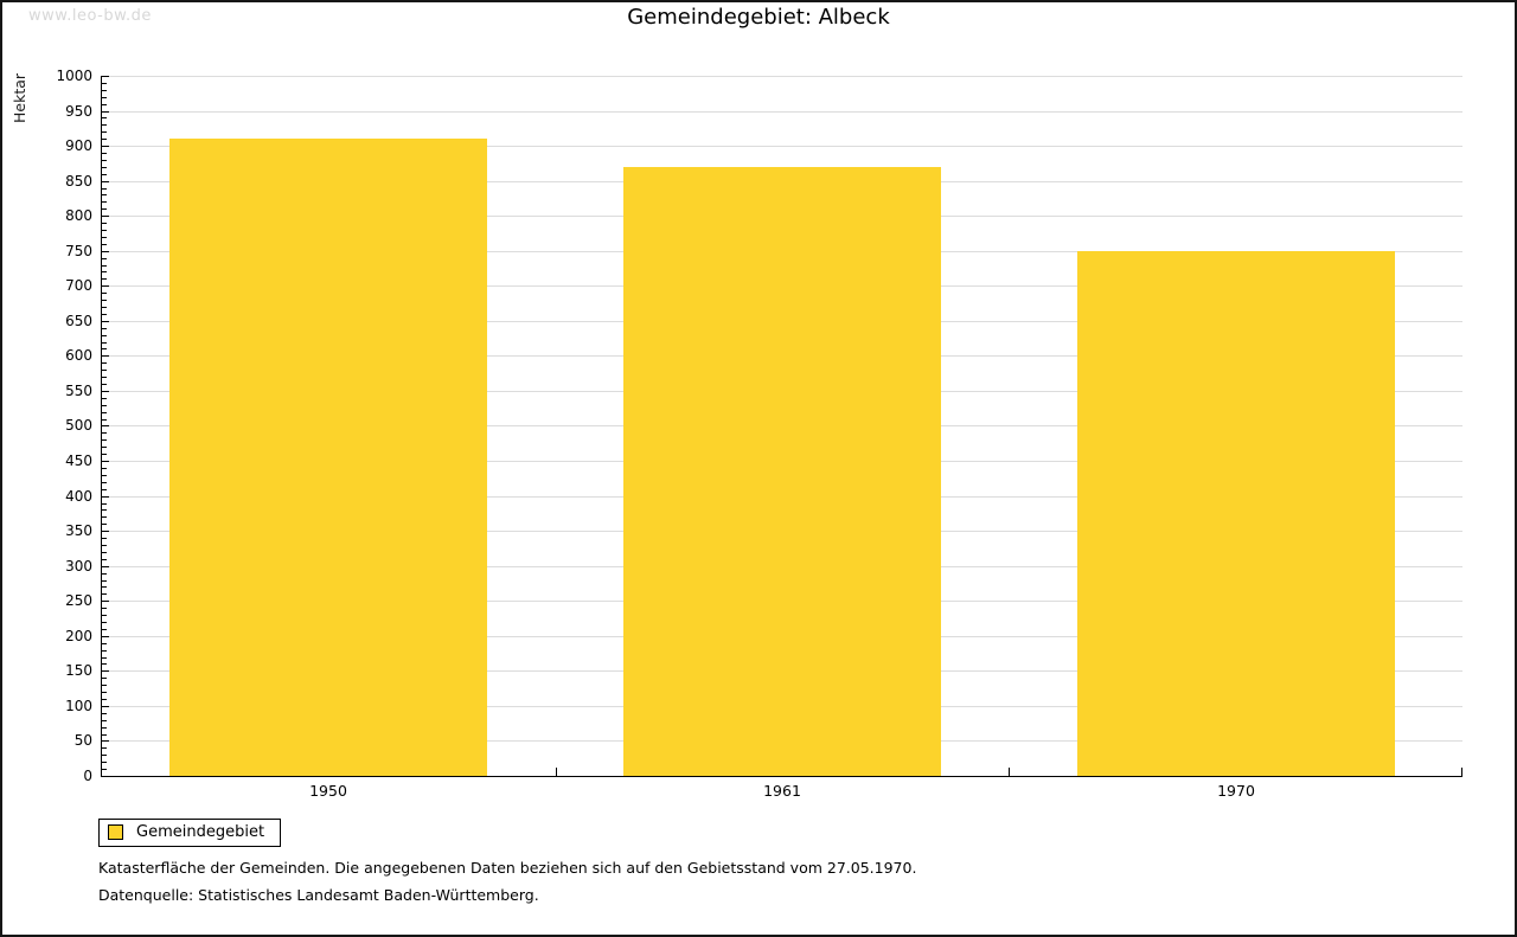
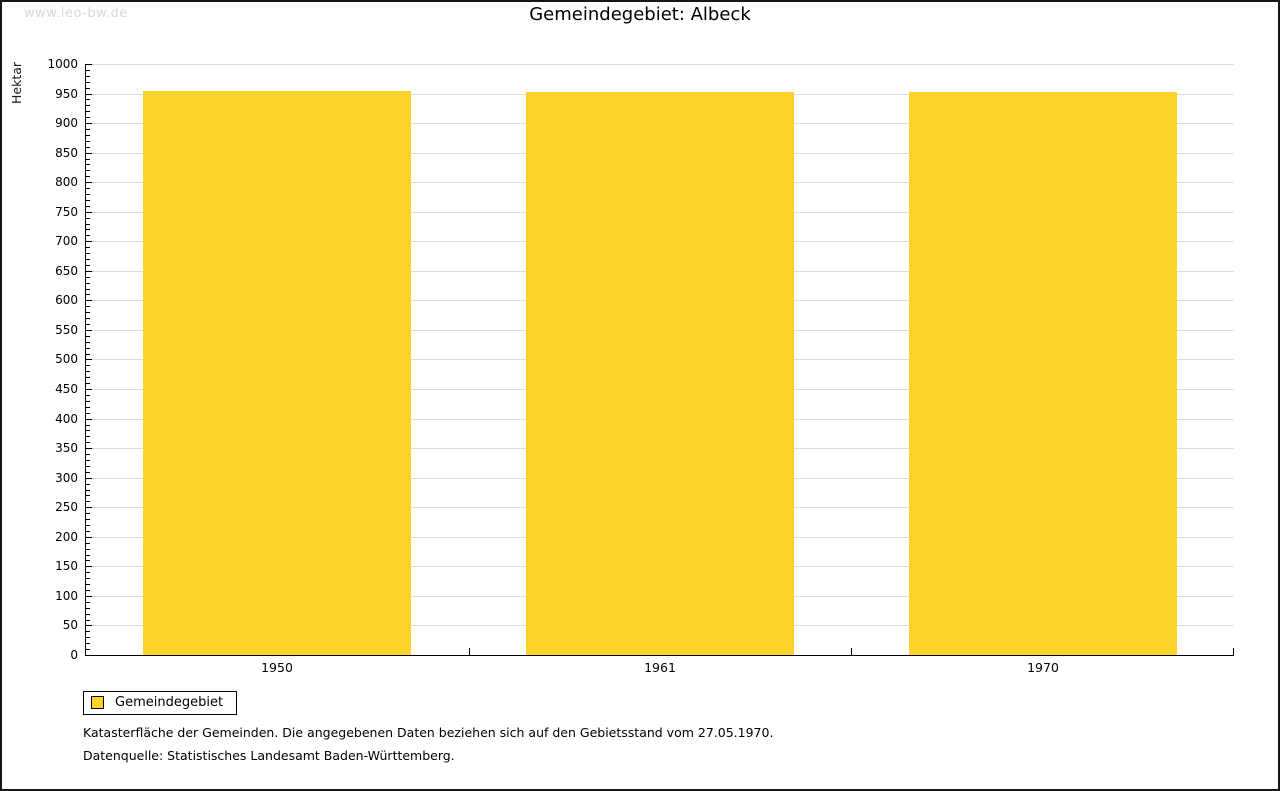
1950: 910 -> 960
1961: 870 -> 950
1970: 750 -> 950
